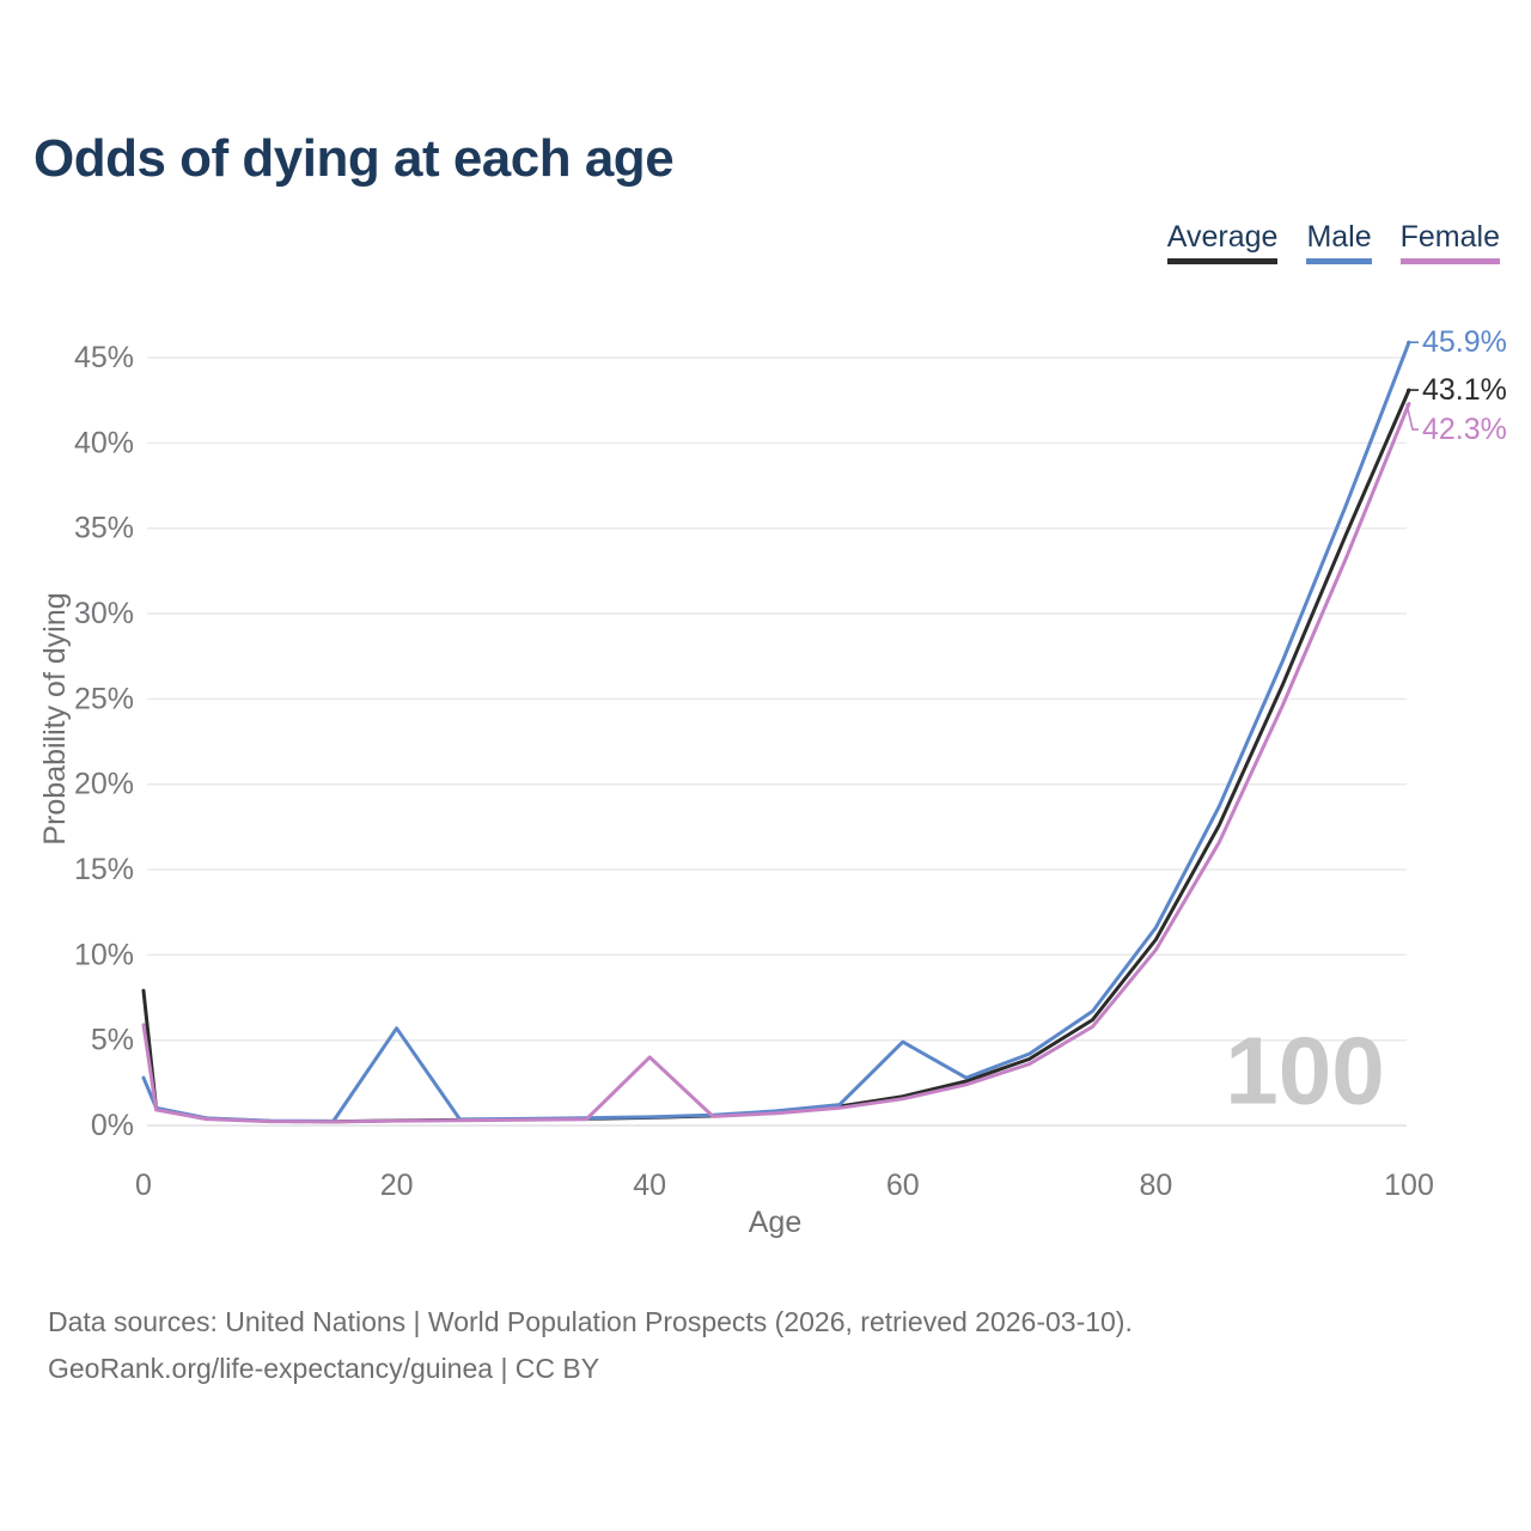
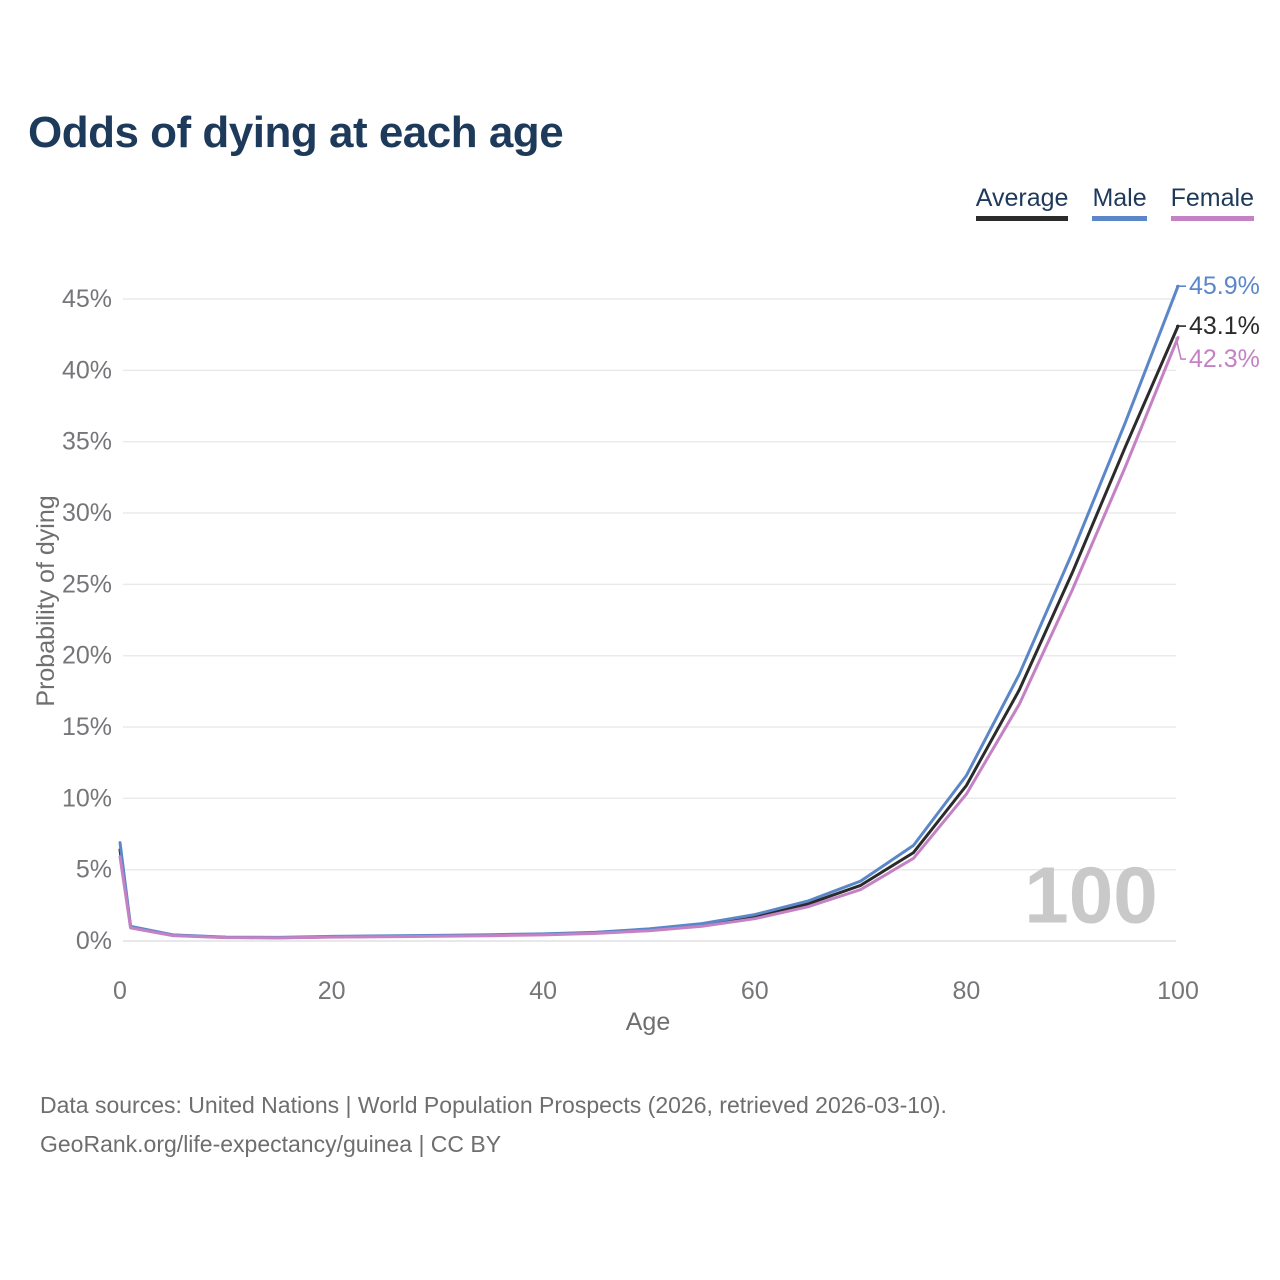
Average/0: 7.9% -> 6.4%
Male/0: 2.8% -> 6.9%
Male/20: 5.7% -> 0.3%
Female/40: 4.0% -> 0.4%
Male/60: 4.9% -> 1.9%
